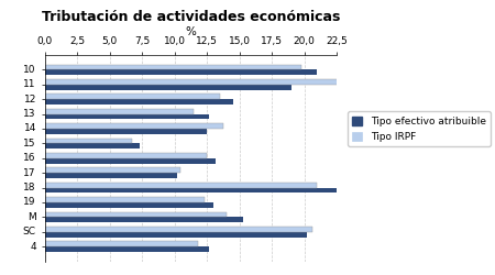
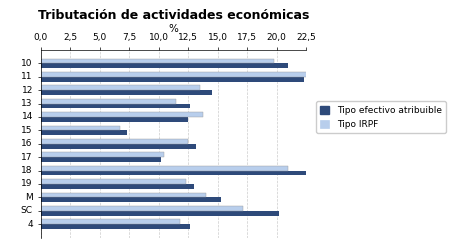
Tipo efectivo atribuible/11: 19,0 -> 22,3
Tipo IRPF/SC: 20,6 -> 17,2
